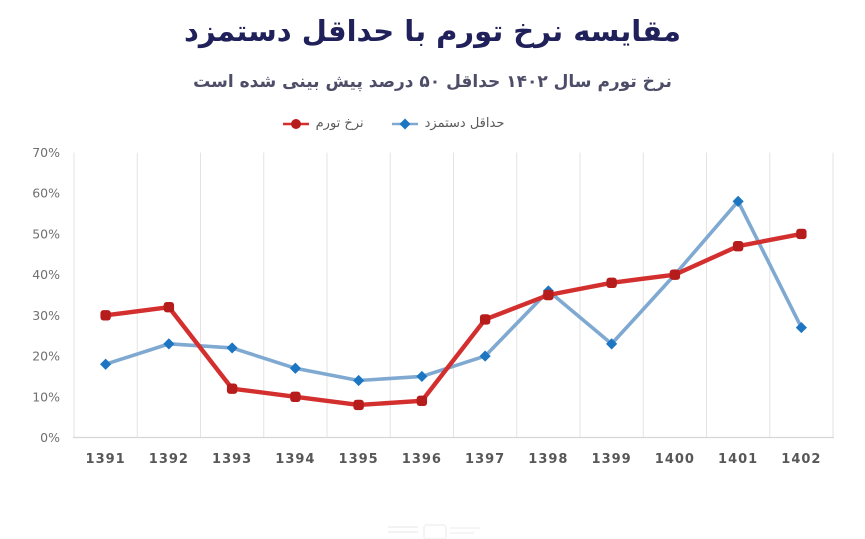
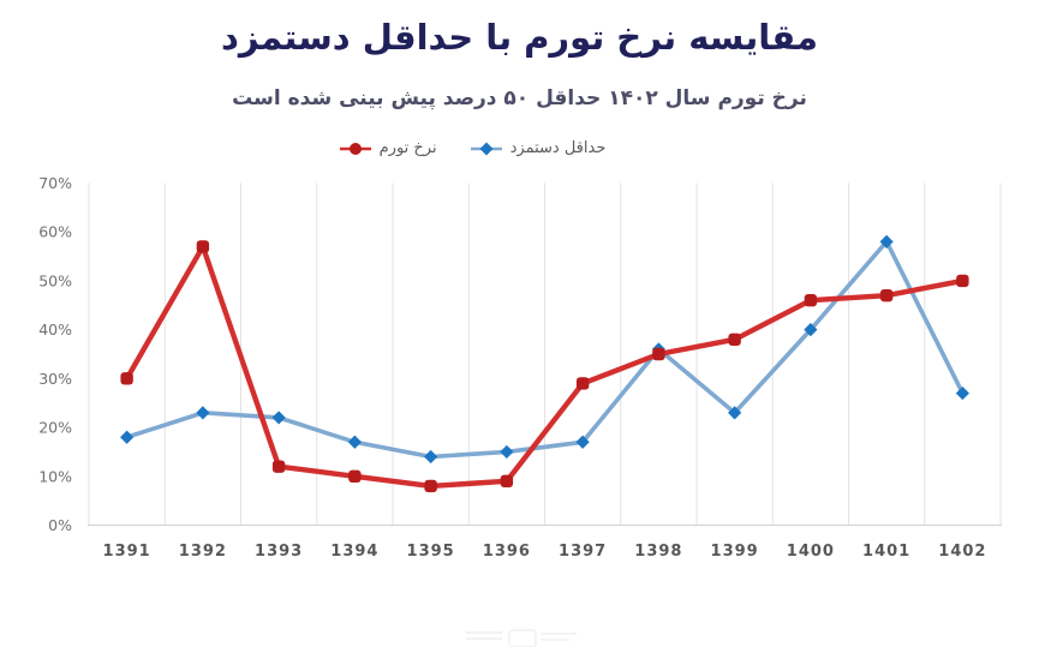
نرخ تورم/1392: 32% -> 57%
حداقل دستمزد/1397: 20% -> 17%
نرخ تورم/1400: 40% -> 46%
